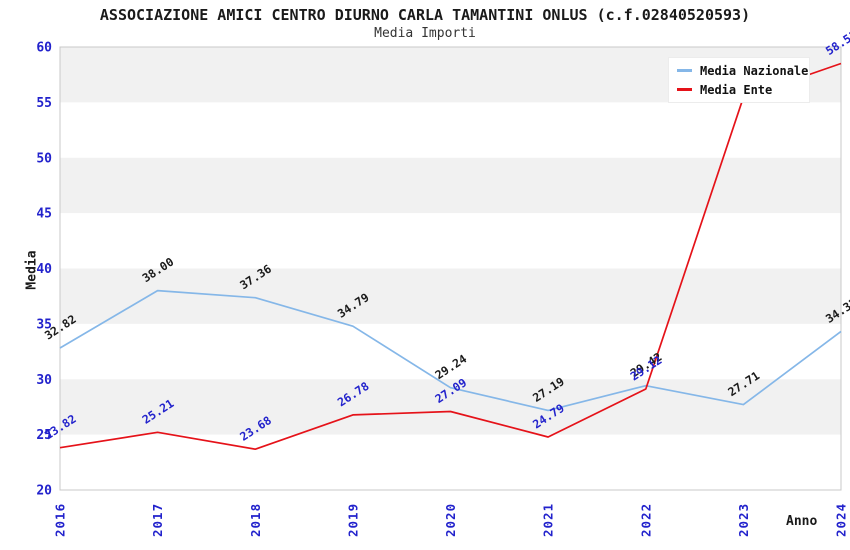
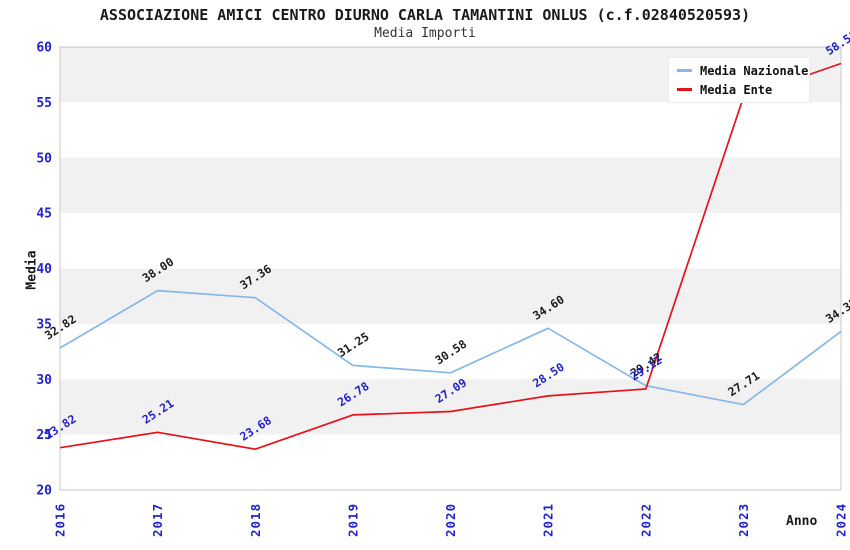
Media Nazionale/2019: 34.79 -> 31.25
Media Nazionale/2020: 29.24 -> 30.58
Media Nazionale/2021: 27.19 -> 34.60
Media Ente/2021: 24.79 -> 28.50
